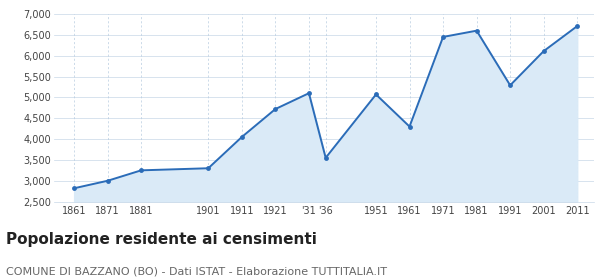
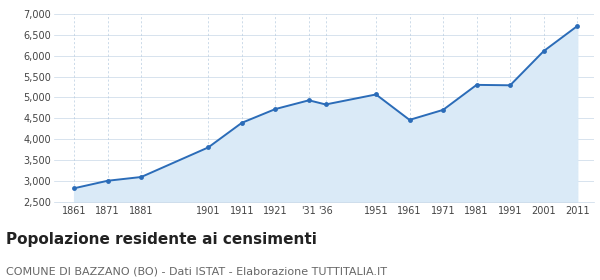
1881: 3,250 -> 3,090
1901: 3,300 -> 3,800
1911: 4,050 -> 4,390
'31: 5,100 -> 4,930
'36: 3,550 -> 4,830
1961: 4,300 -> 4,460
1971: 6,450 -> 4,700
1981: 6,600 -> 5,300
